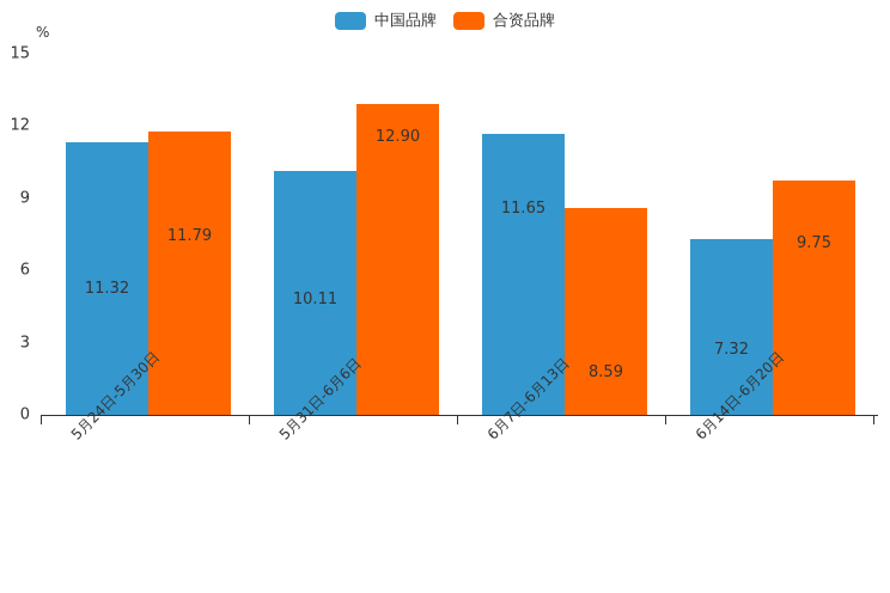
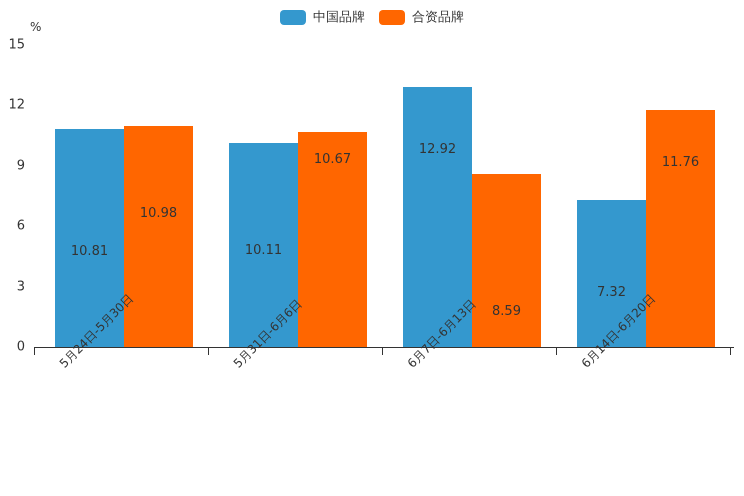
中国品牌/5月24日-5月30日: 11.32 -> 10.81
合资品牌/5月24日-5月30日: 11.79 -> 10.98
合资品牌/5月31日-6月6日: 12.90 -> 10.67
中国品牌/6月7日-6月13日: 11.65 -> 12.92
合资品牌/6月14日-6月20日: 9.75 -> 11.76
